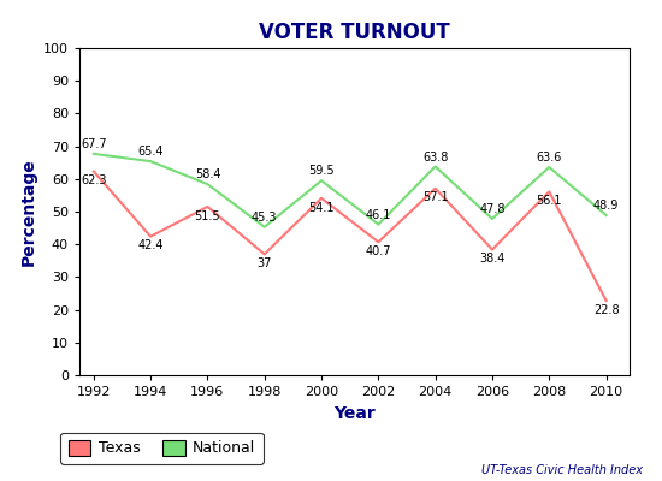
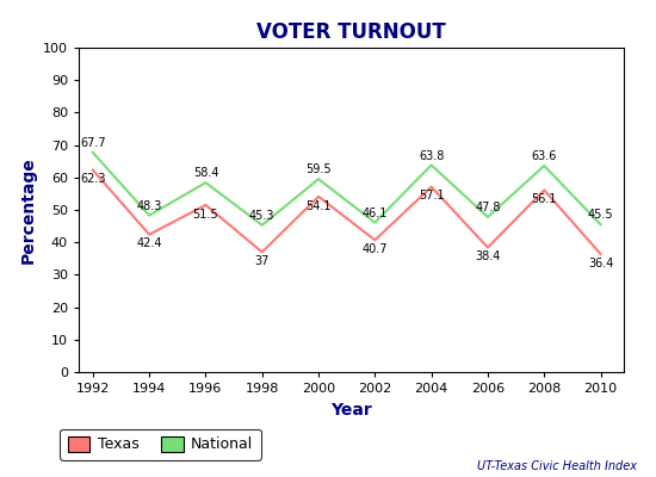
National/1994: 65.4 -> 48.3
Texas/2010: 22.8 -> 36.4
National/2010: 48.9 -> 45.5
